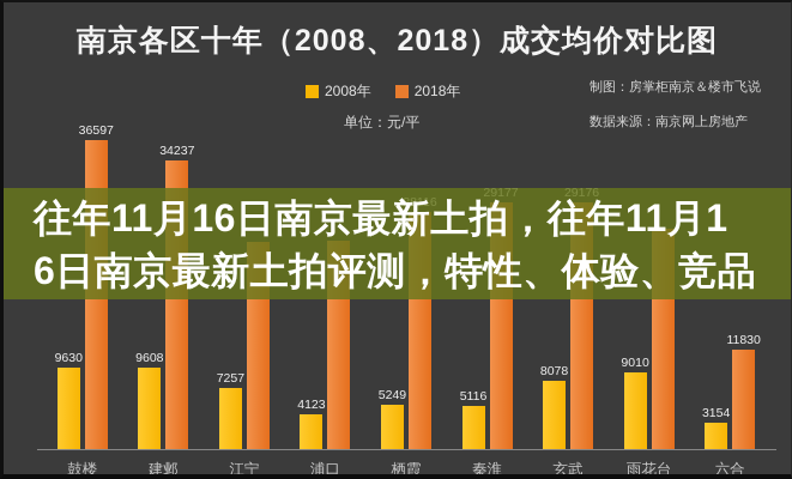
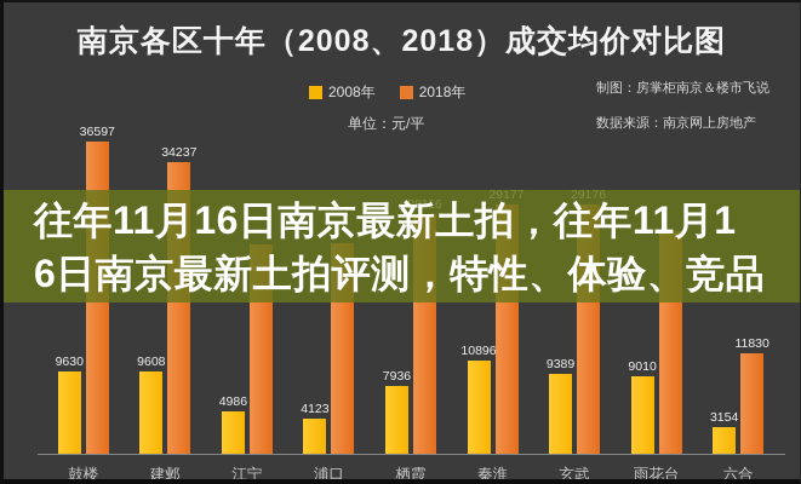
2008年/江宁: 7257 -> 4986
2008年/栖霞: 5249 -> 7936
2008年/秦淮: 5116 -> 10896
2008年/玄武: 8078 -> 9389
